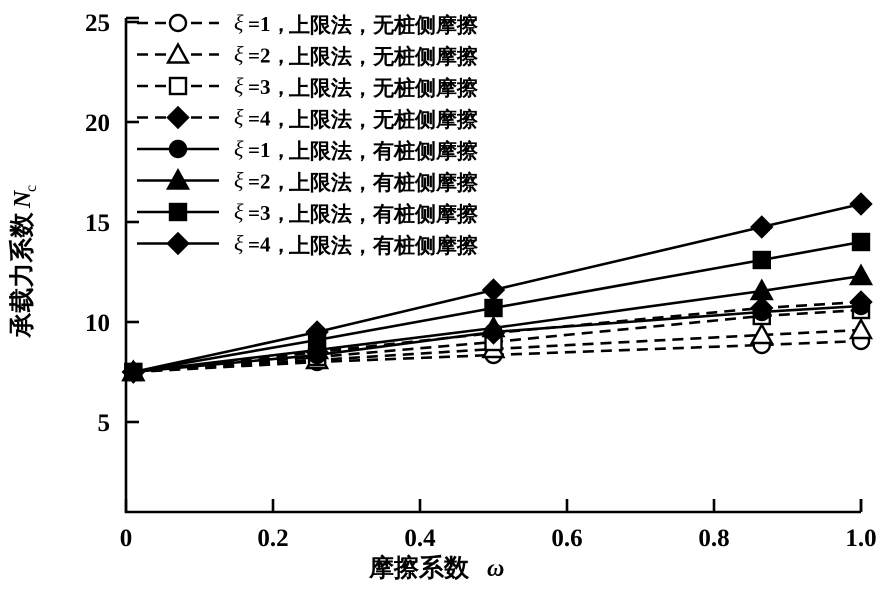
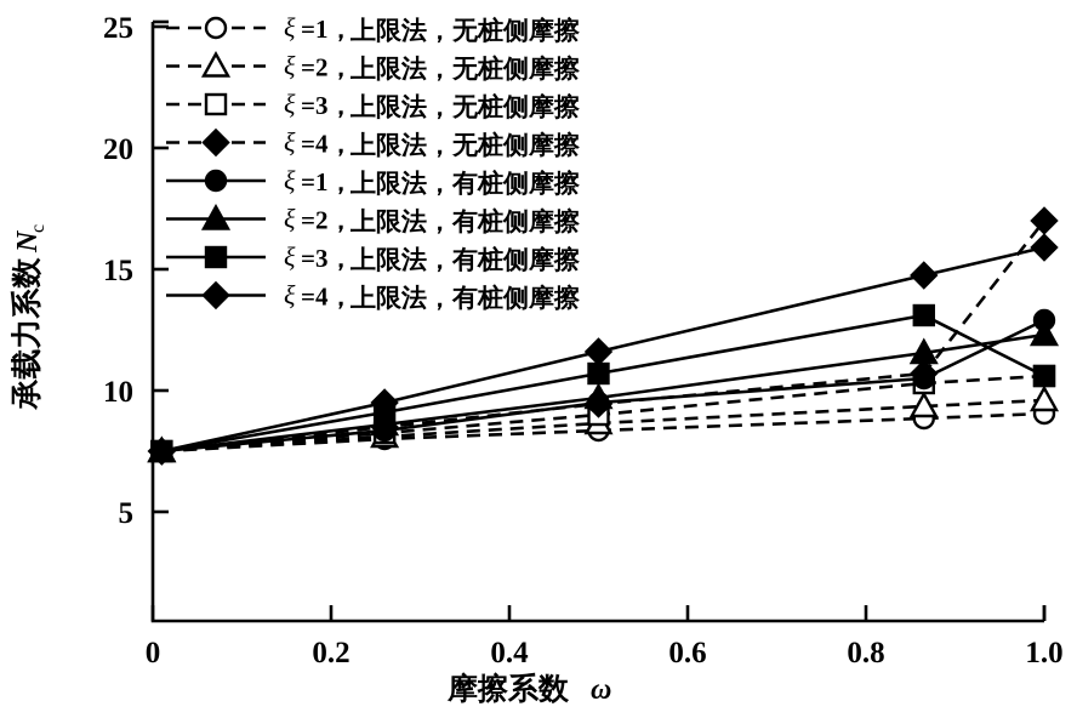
ξ=4，上限法，无桩侧摩擦/1.0: 11,0 -> 17,0
ξ=1，上限法，有桩侧摩擦/1.0: 10,8 -> 12,9
ξ=3，上限法，有桩侧摩擦/1.0: 14,0 -> 10,6
